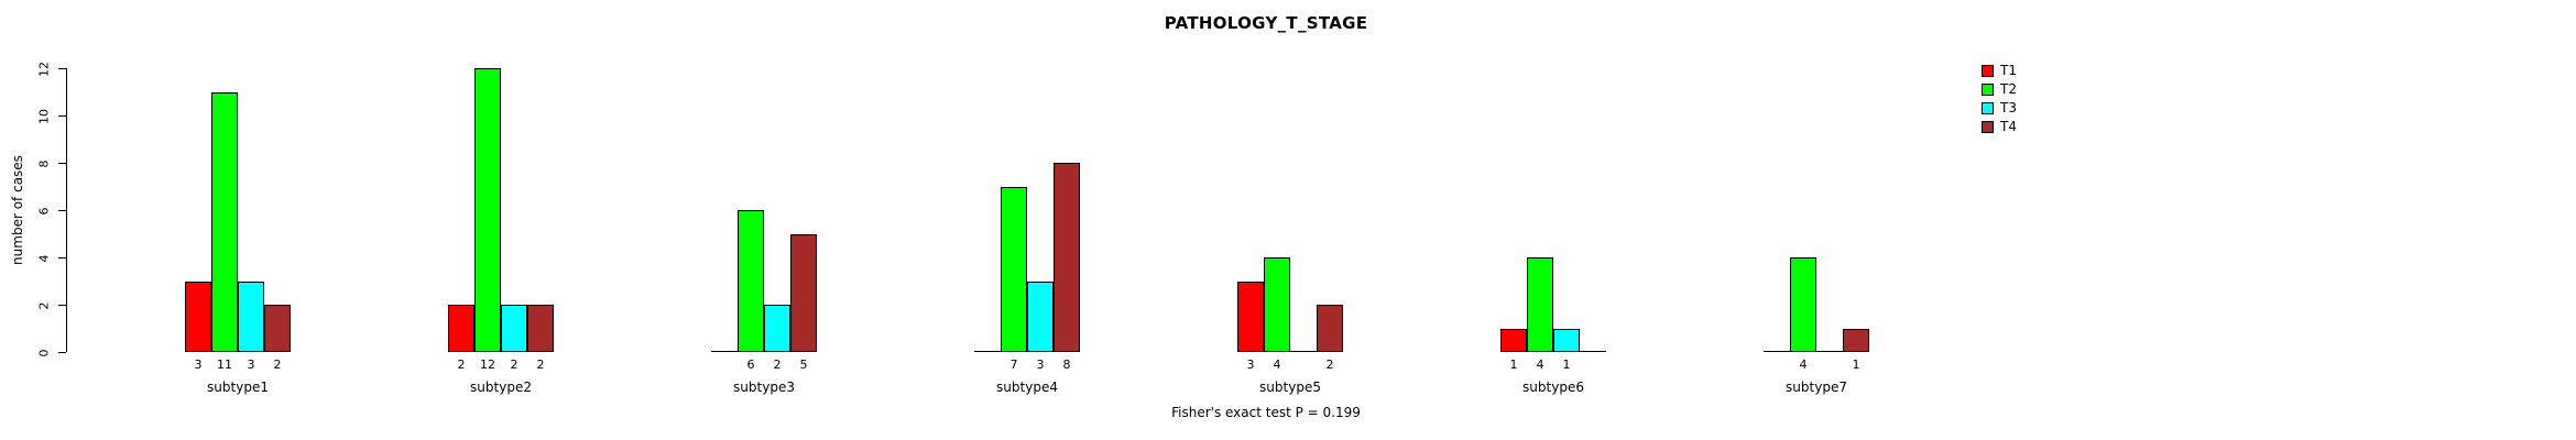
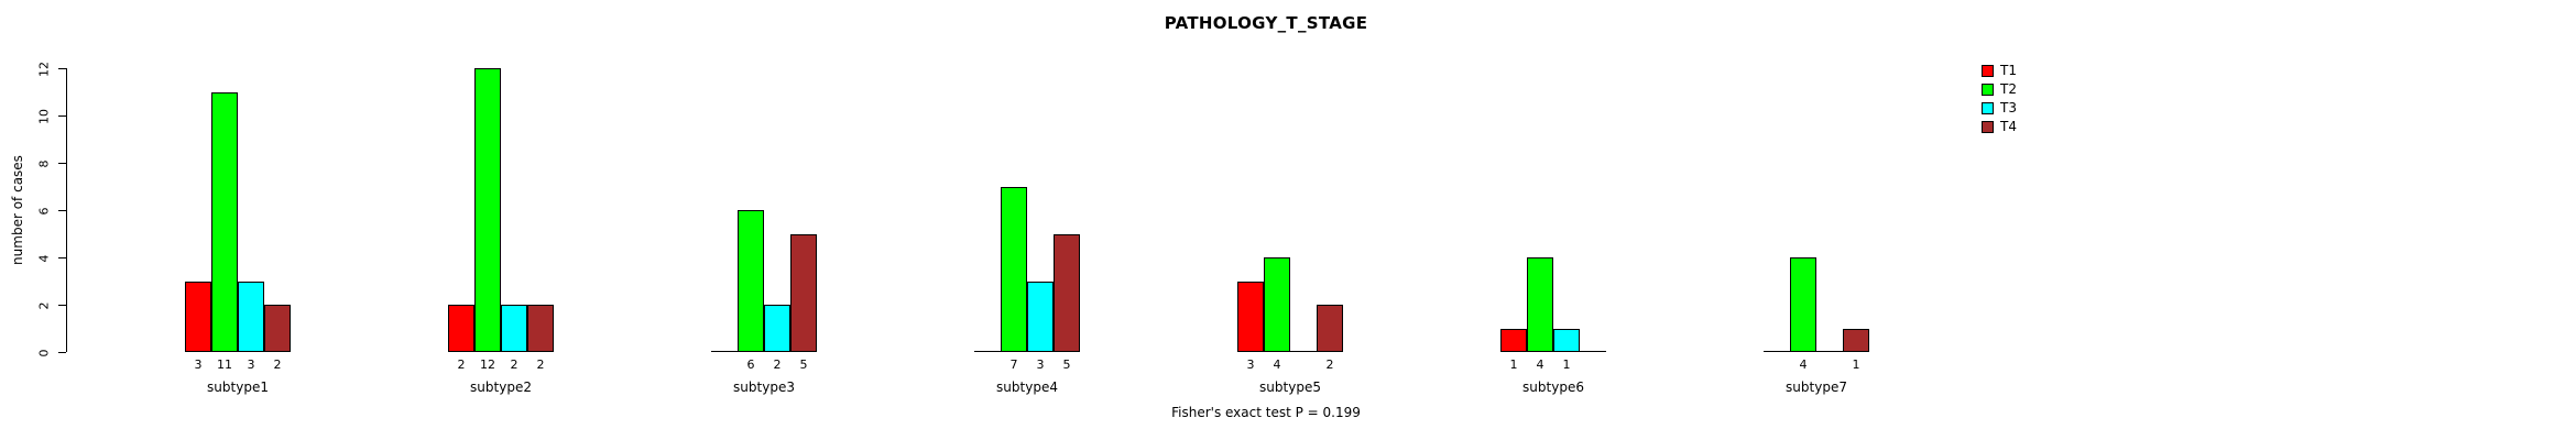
T4/subtype4: 8 -> 5
